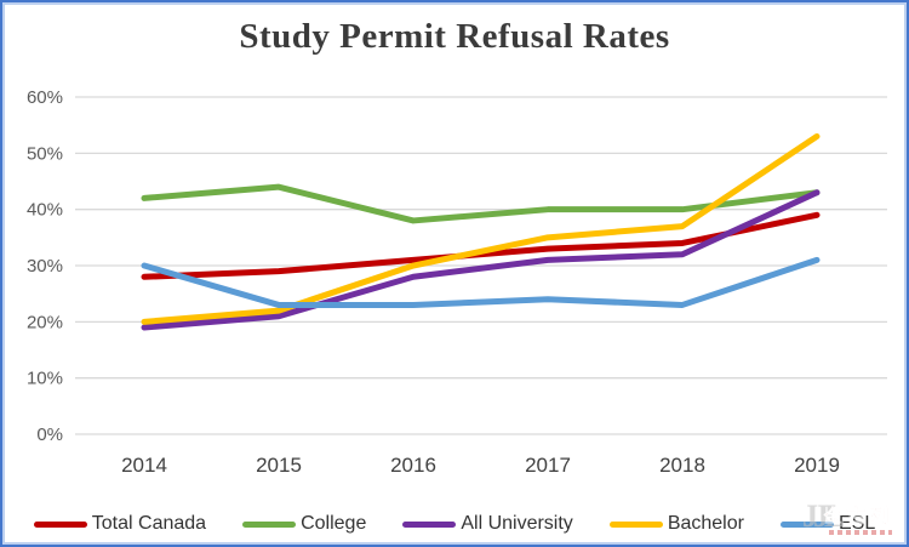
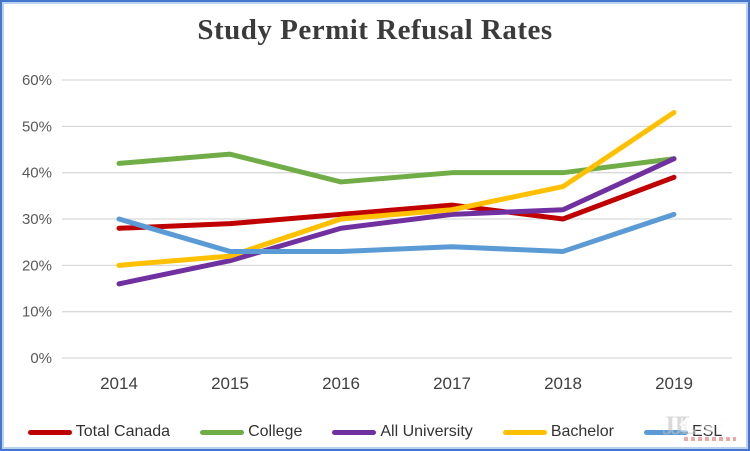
All University/2014: 19% -> 16%
Bachelor/2017: 35% -> 32%
Total Canada/2018: 34% -> 30%
